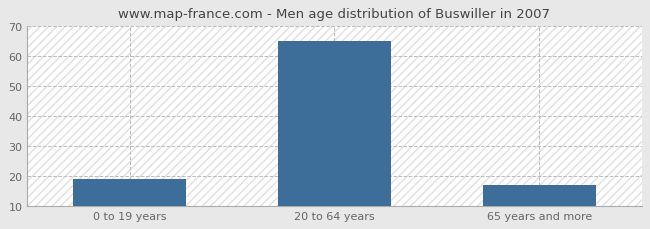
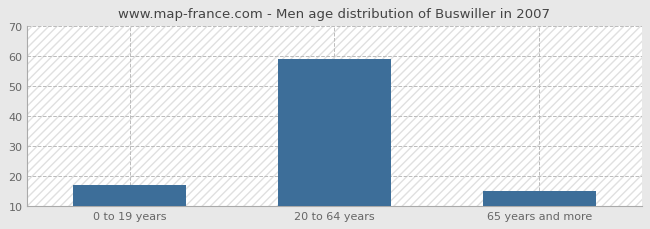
0 to 19 years: 19 -> 17
20 to 64 years: 65 -> 59
65 years and more: 17 -> 15
